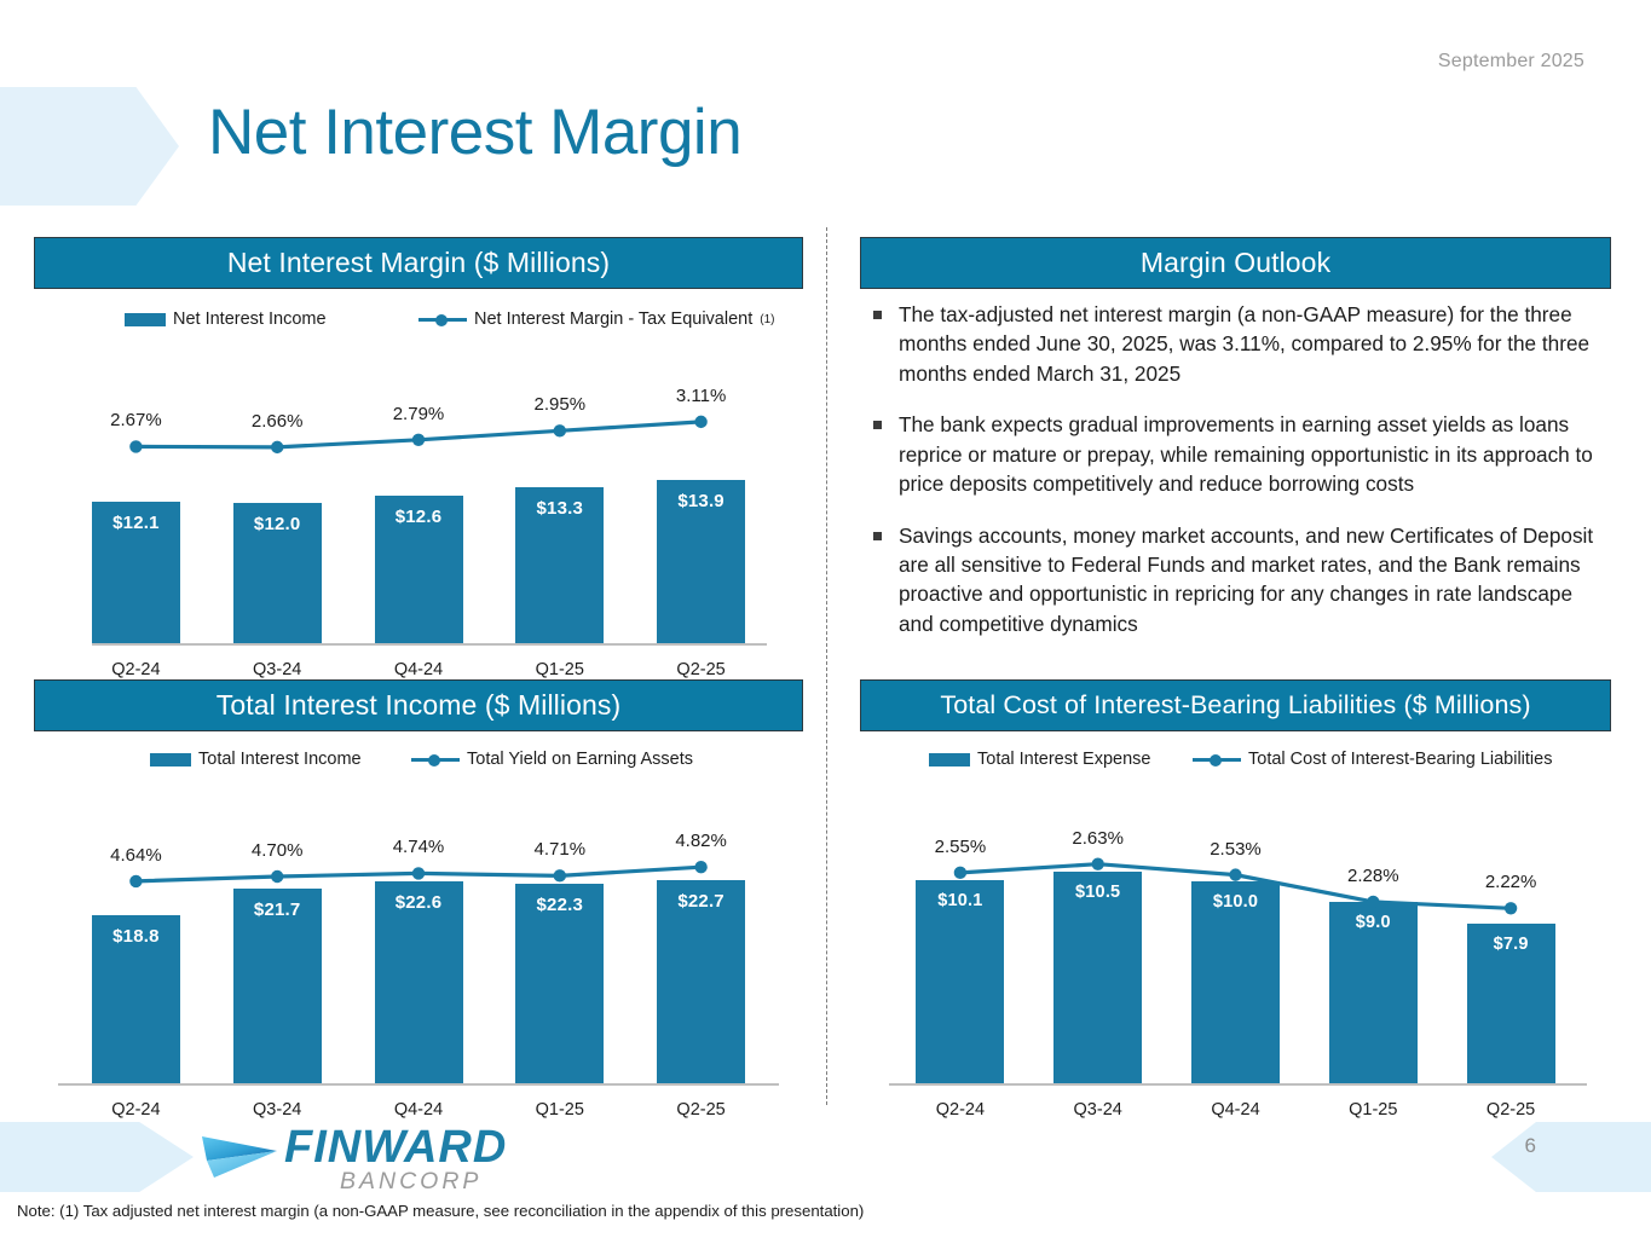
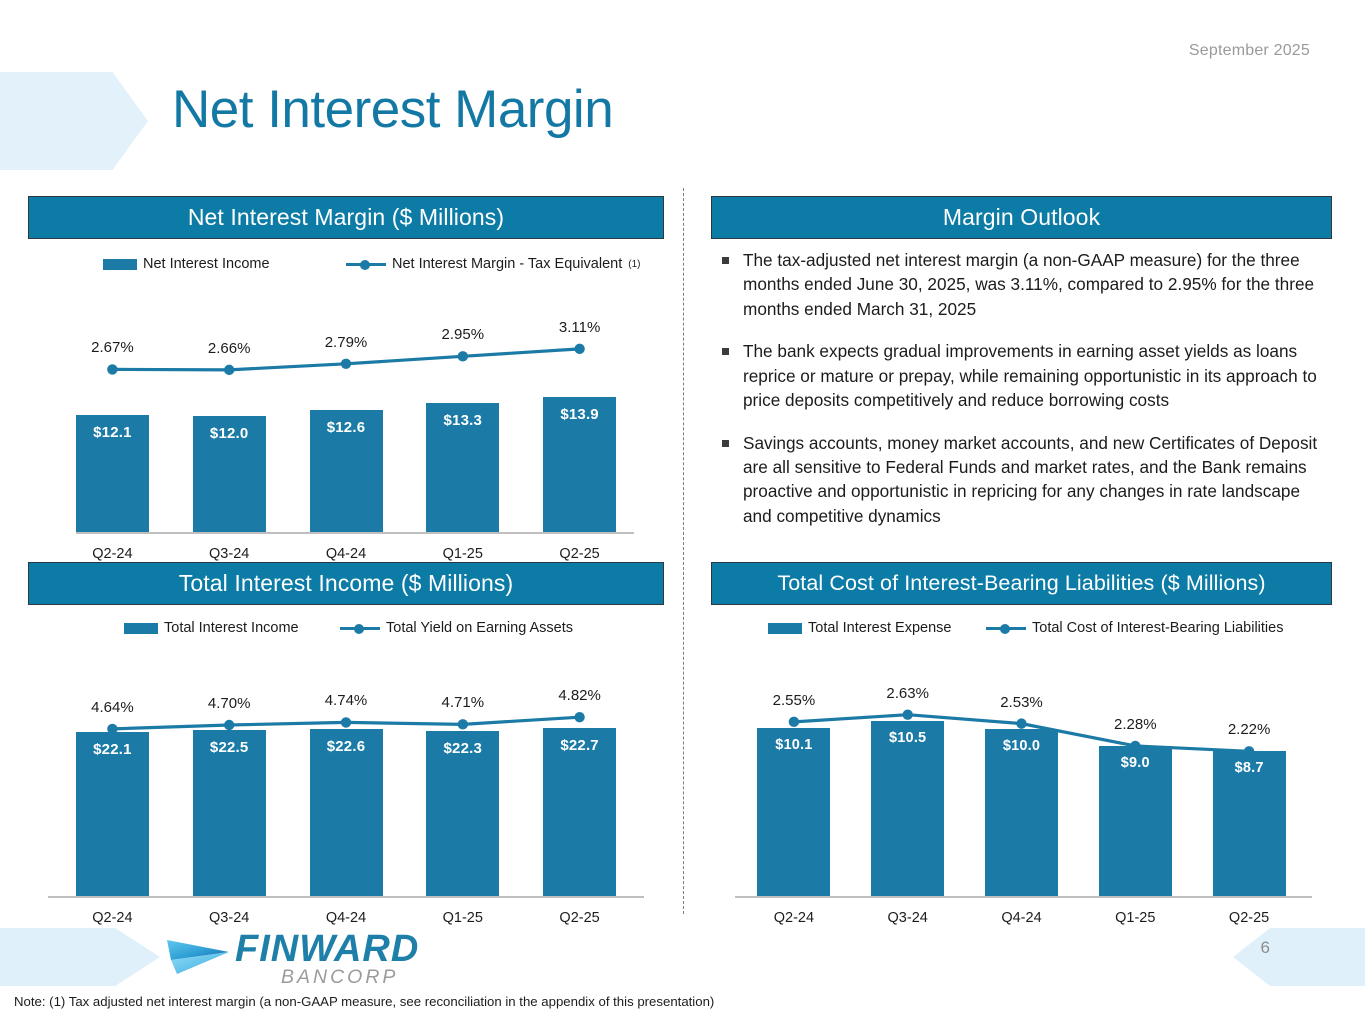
Total Interest Income ($ Millions)/Total Interest Income/Q2-24: $18.8 -> $22.1
Total Interest Income ($ Millions)/Total Interest Income/Q3-24: $21.7 -> $22.5
Total Cost of Interest-Bearing Liabilities ($ Millions)/Total Interest Expense/Q2-25: $7.9 -> $8.7
